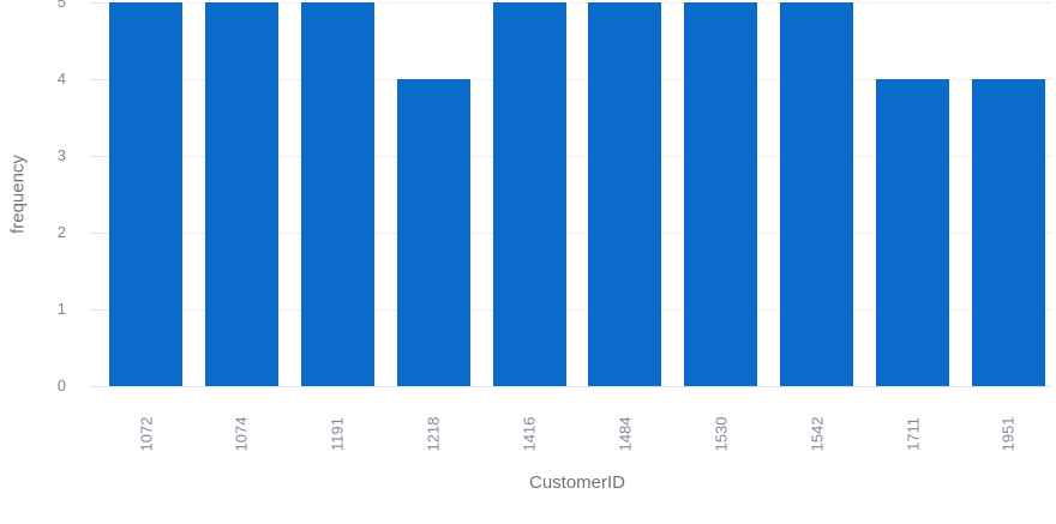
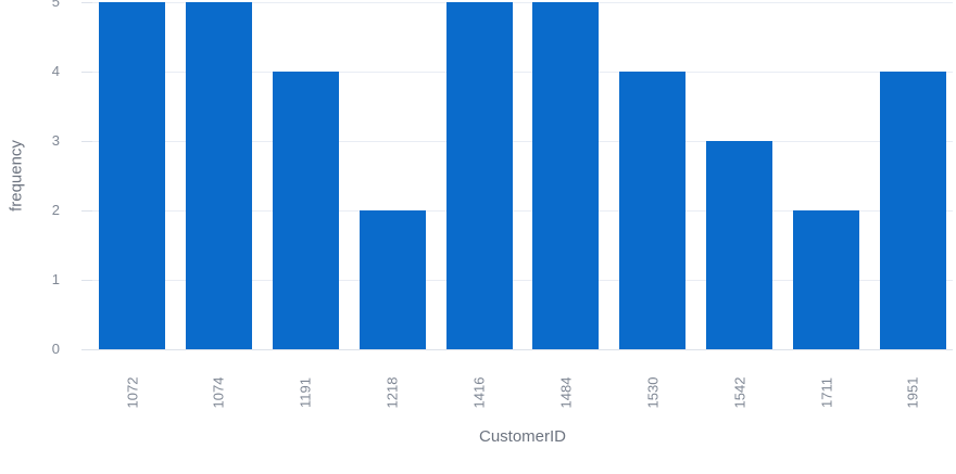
1191: 5 -> 4
1218: 4 -> 2
1530: 5 -> 4
1542: 5 -> 3
1711: 4 -> 2
